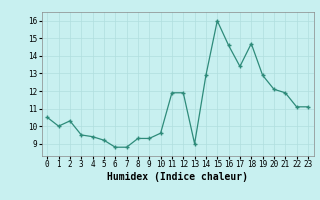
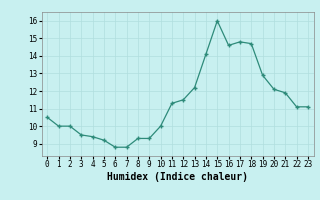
2: 10.3 -> 10.0
10: 9.6 -> 10.0
11: 11.9 -> 11.3
12: 11.9 -> 11.5
13: 9.0 -> 12.2
14: 12.9 -> 14.1
17: 13.4 -> 14.8
